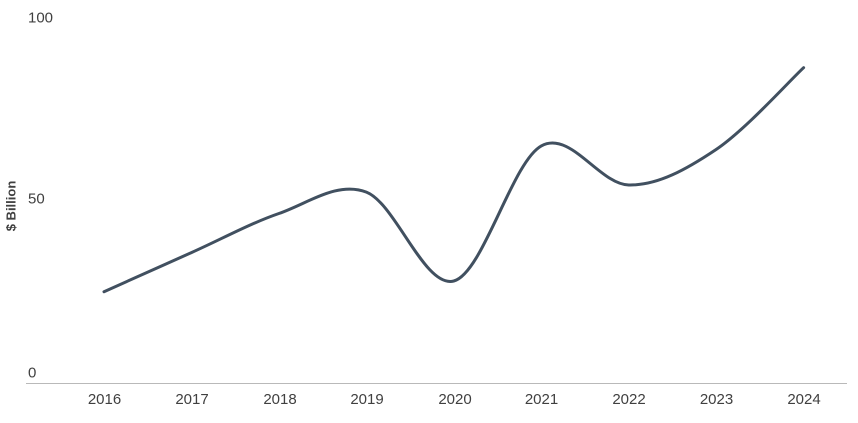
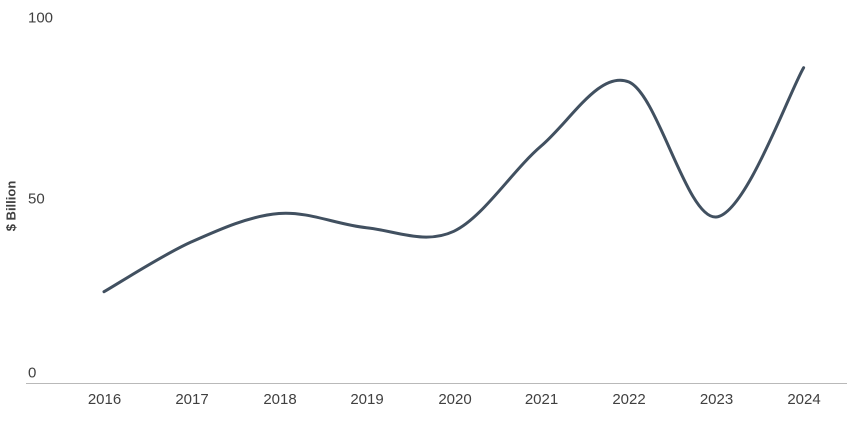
2017: 34 -> 37
2019: 51 -> 41
2020: 26 -> 40
2022: 53 -> 82
2023: 63 -> 44
